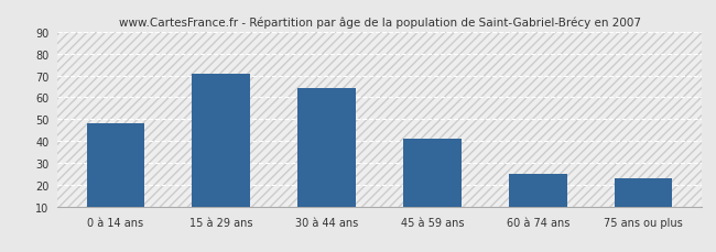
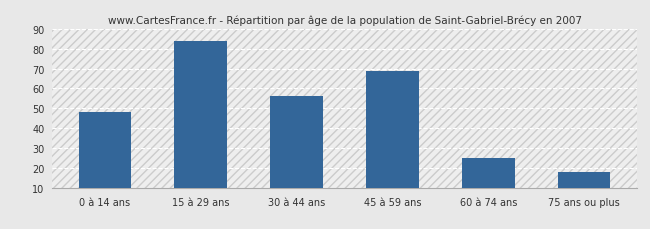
15 à 29 ans: 71 -> 84
30 à 44 ans: 64 -> 56
45 à 59 ans: 41 -> 69
75 ans ou plus: 23 -> 18
